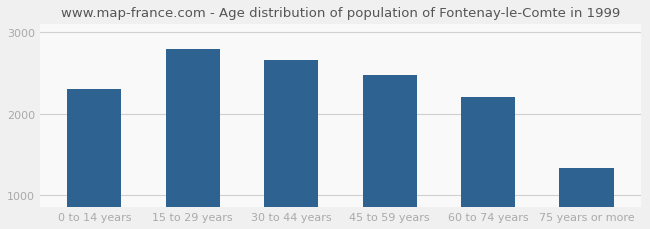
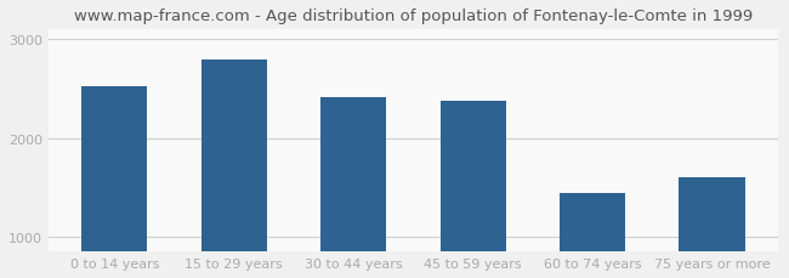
0 to 14 years: 2310 -> 2520
30 to 44 years: 2660 -> 2420
45 to 59 years: 2470 -> 2380
60 to 74 years: 2210 -> 1440
75 years or more: 1330 -> 1600
